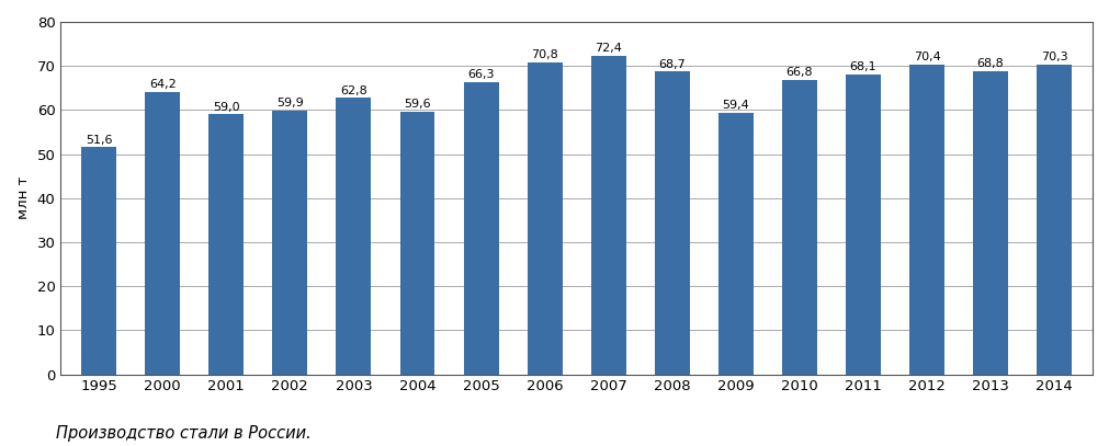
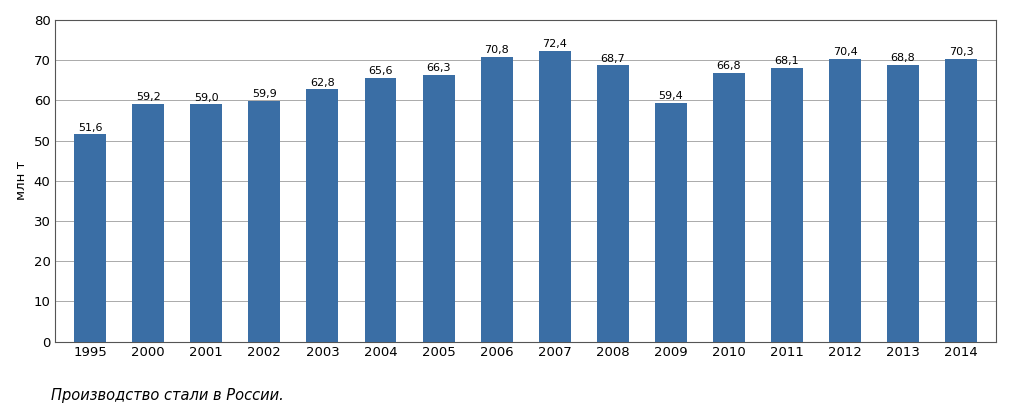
2000: 64,2 -> 59,2
2004: 59,6 -> 65,6
